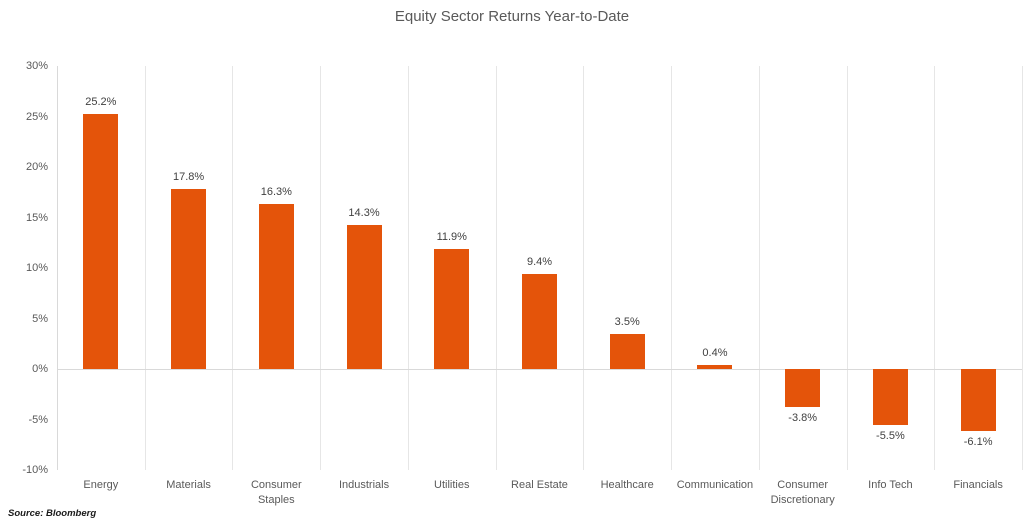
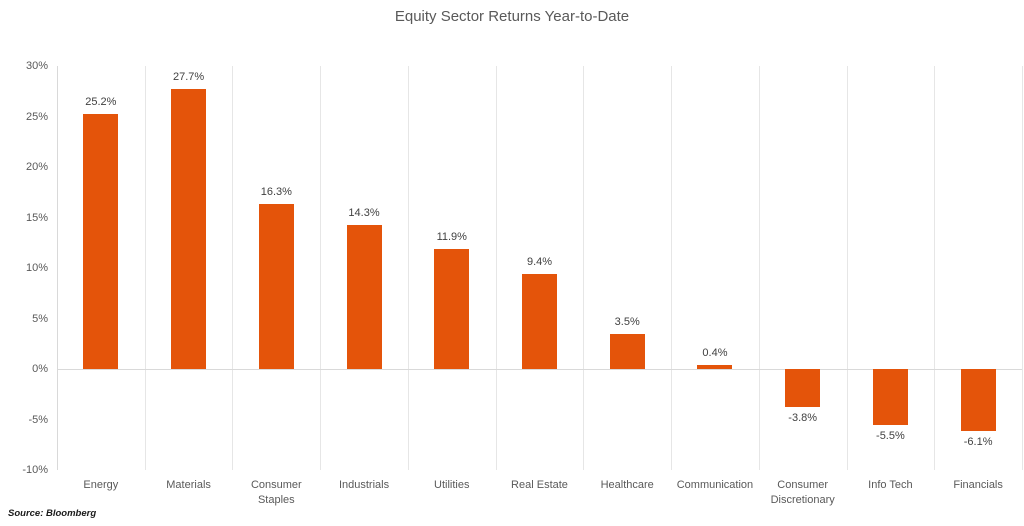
Materials: 17.8% -> 27.7%
